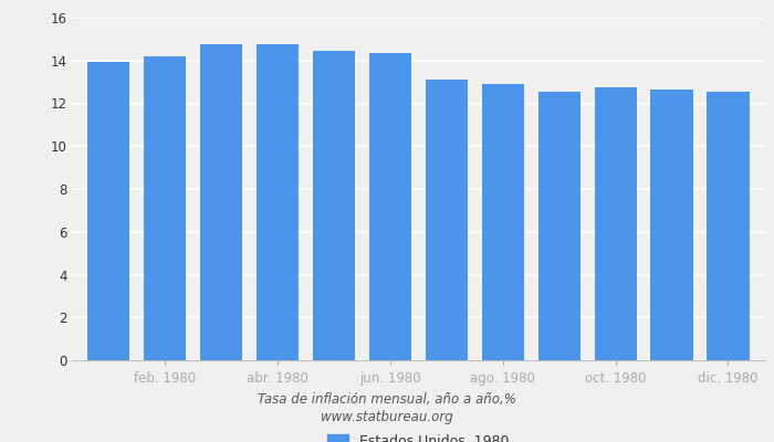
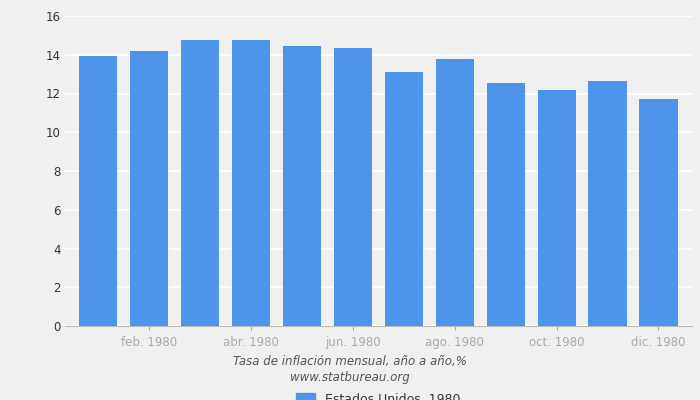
ago. 1980: 12.9 -> 13.8
oct. 1980: 12.8 -> 12.2
dic. 1980: 12.5 -> 11.7
